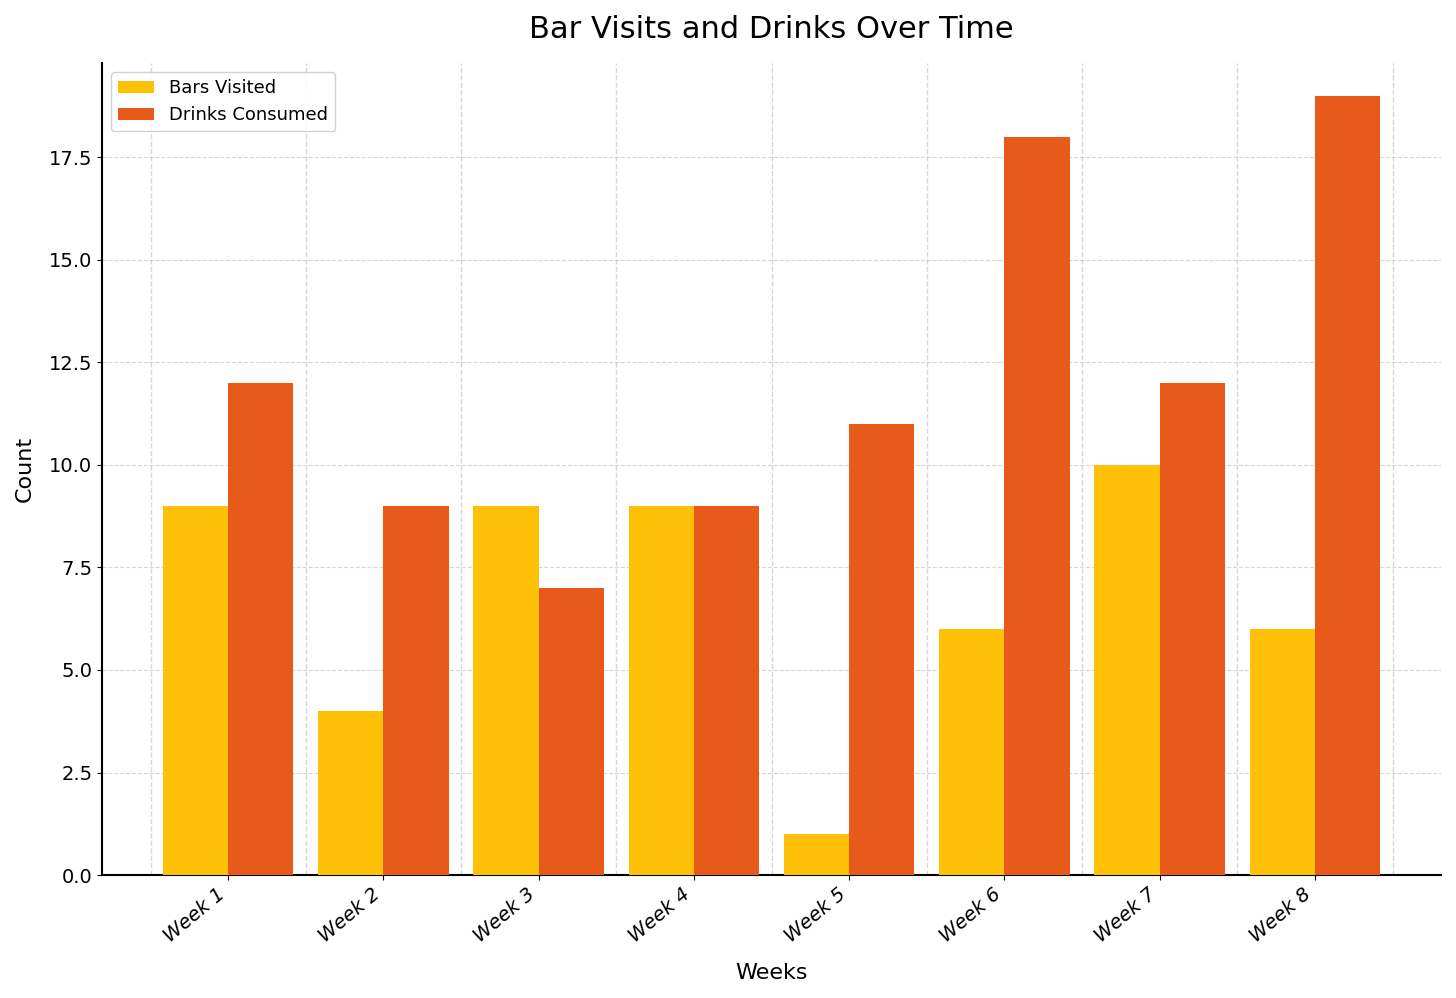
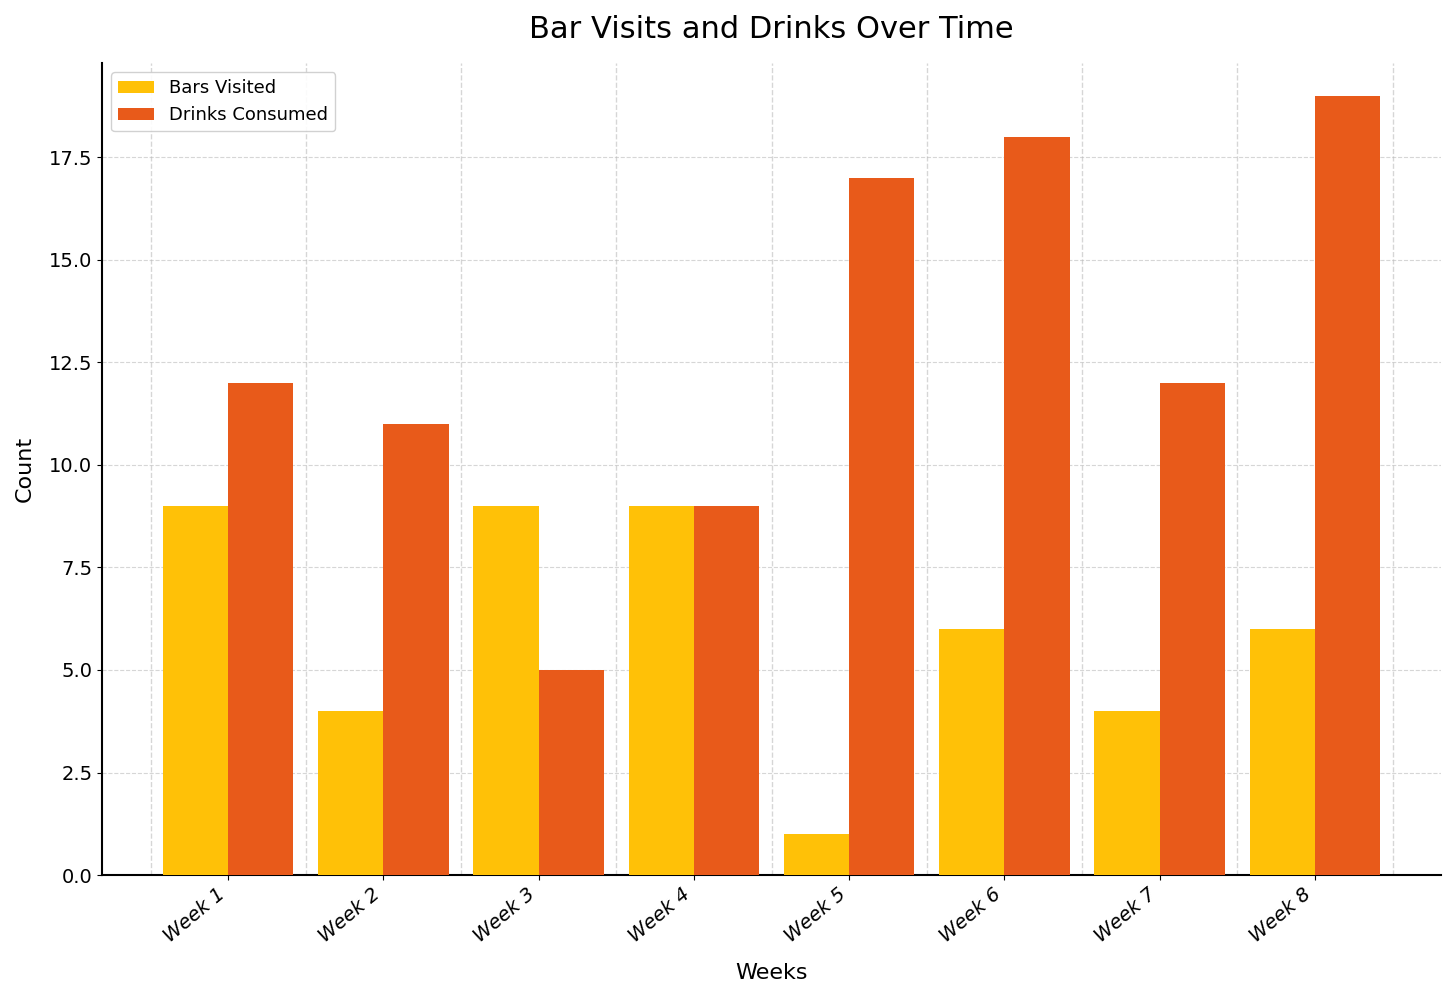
Drinks Consumed/Week 2: 9 -> 11
Drinks Consumed/Week 3: 7 -> 5
Drinks Consumed/Week 5: 11 -> 17
Bars Visited/Week 7: 10 -> 4
